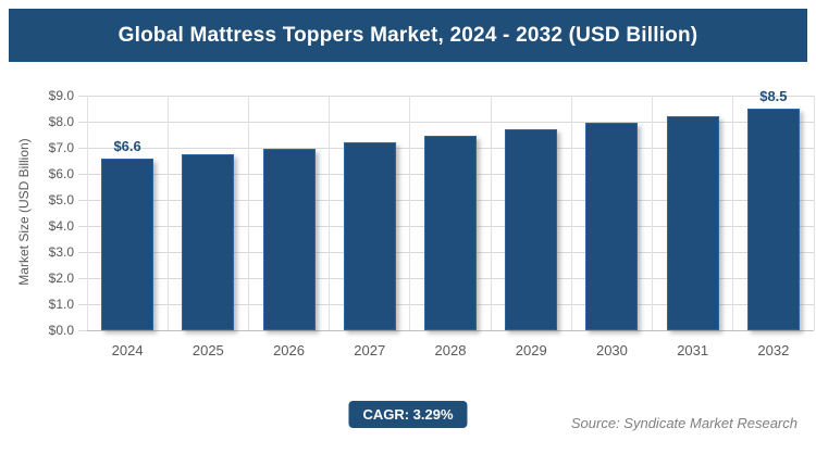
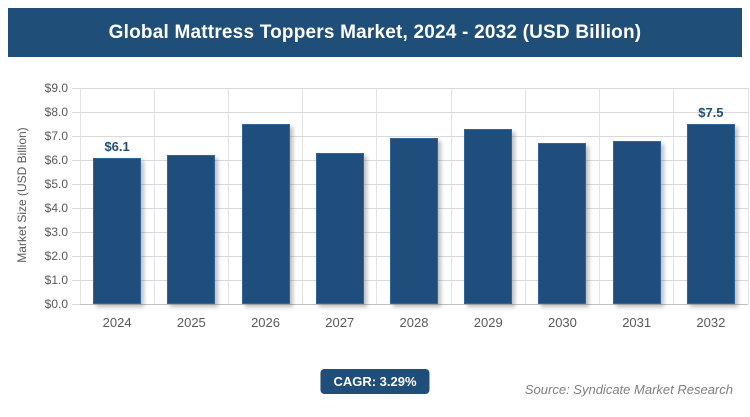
2024: $6.6 -> $6.1
2025: $6.8 -> $6.2
2026: $7.0 -> $7.5
2027: $7.2 -> $6.3
2028: $7.5 -> $6.9
2029: $7.7 -> $7.3
2030: $8.0 -> $6.7
2031: $8.2 -> $6.8
2032: $8.5 -> $7.5
